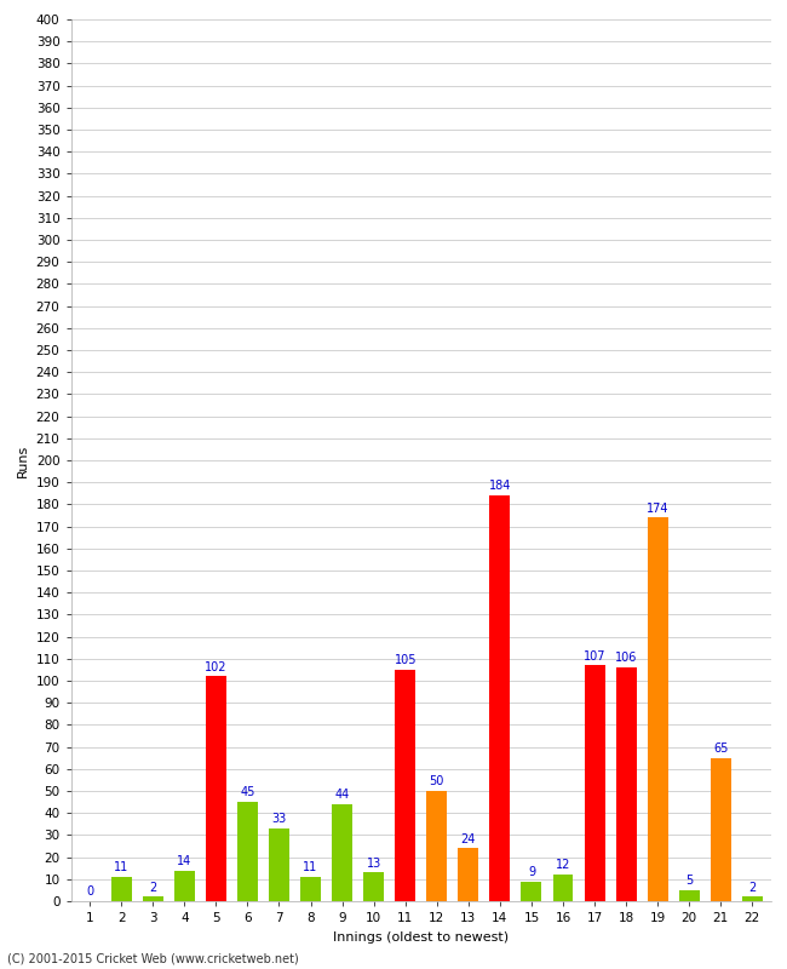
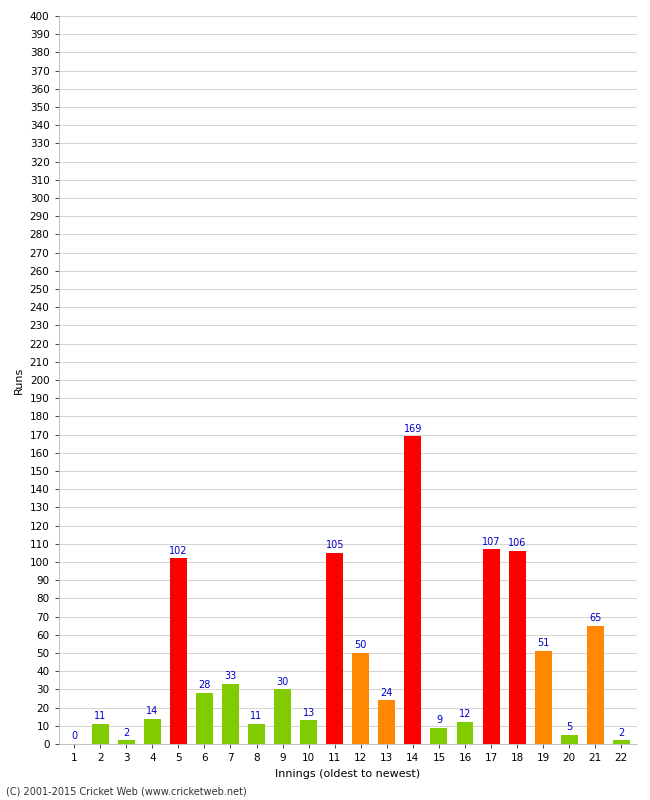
6: 45 -> 28
9: 44 -> 30
14: 184 -> 169
19: 174 -> 51
